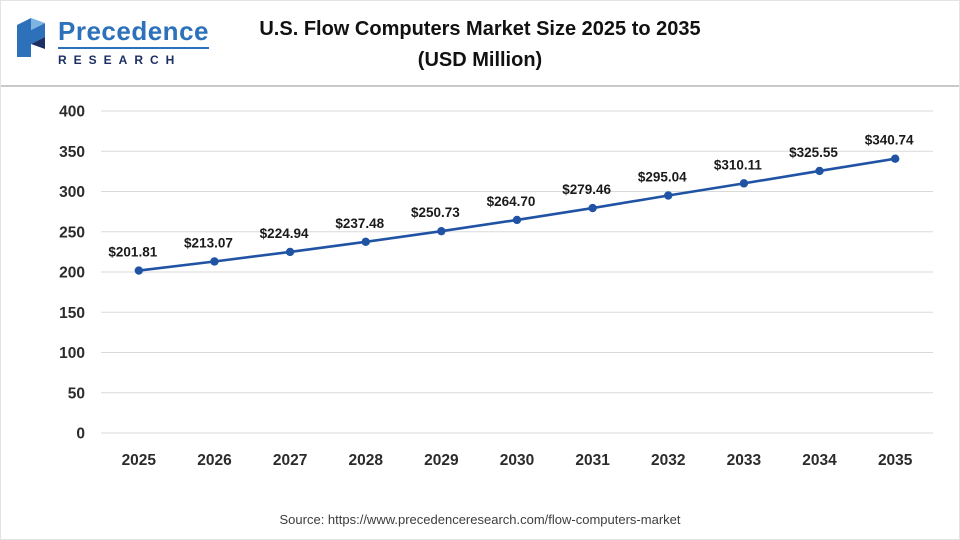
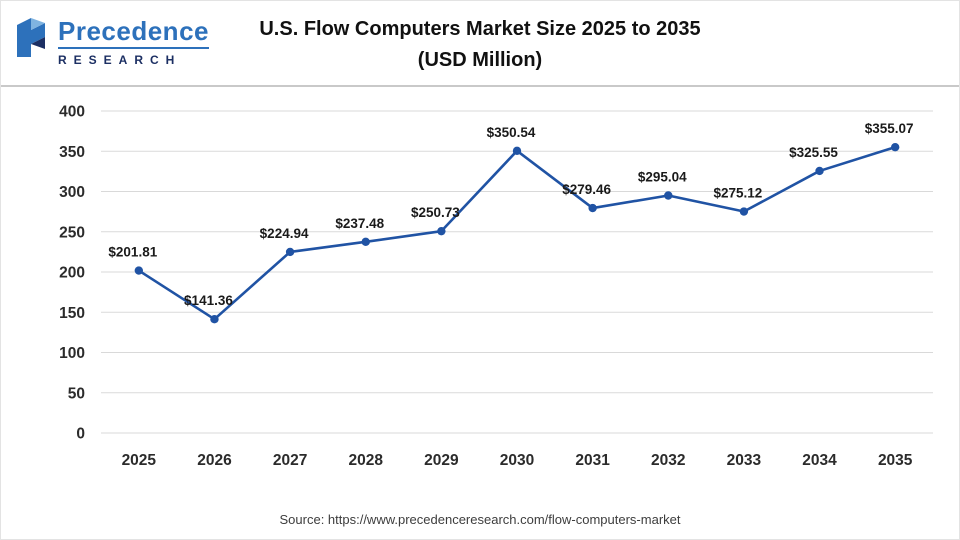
2026: $213.07 -> $141.36
2030: $264.70 -> $350.54
2033: $310.11 -> $275.12
2035: $340.74 -> $355.07
